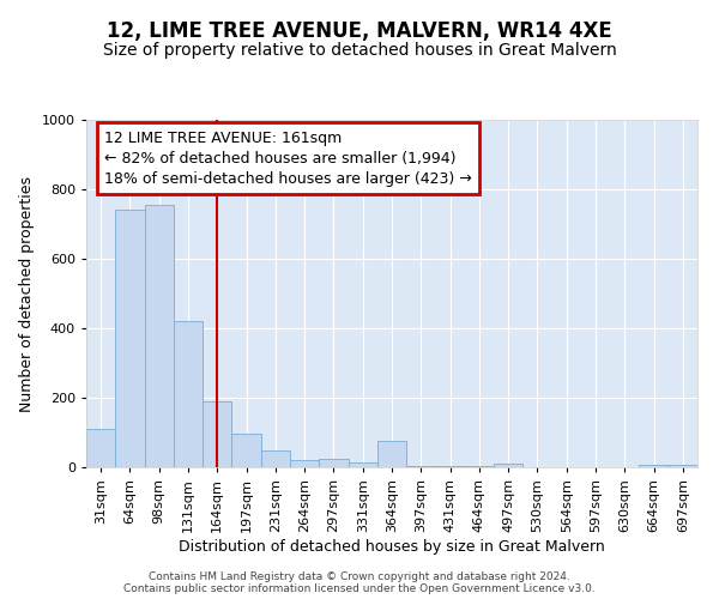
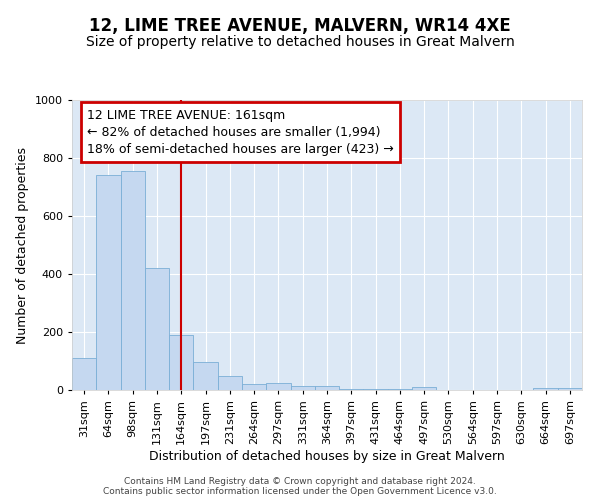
364sqm: 75 -> 15
